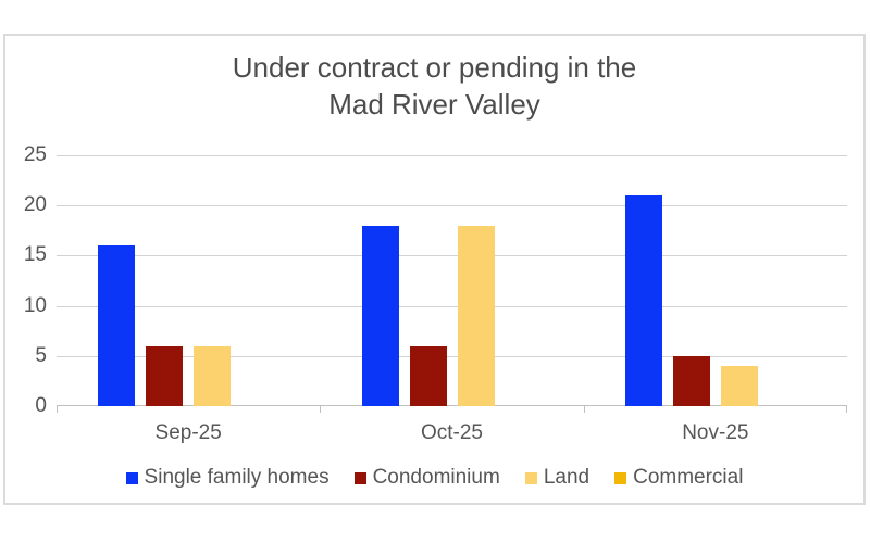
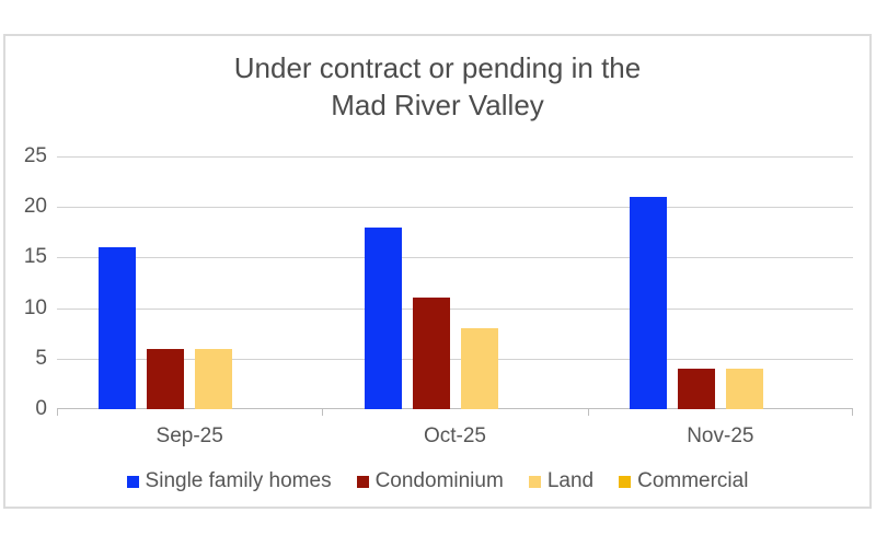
Condominium/Oct-25: 6 -> 11
Land/Oct-25: 18 -> 8
Condominium/Nov-25: 5 -> 4
